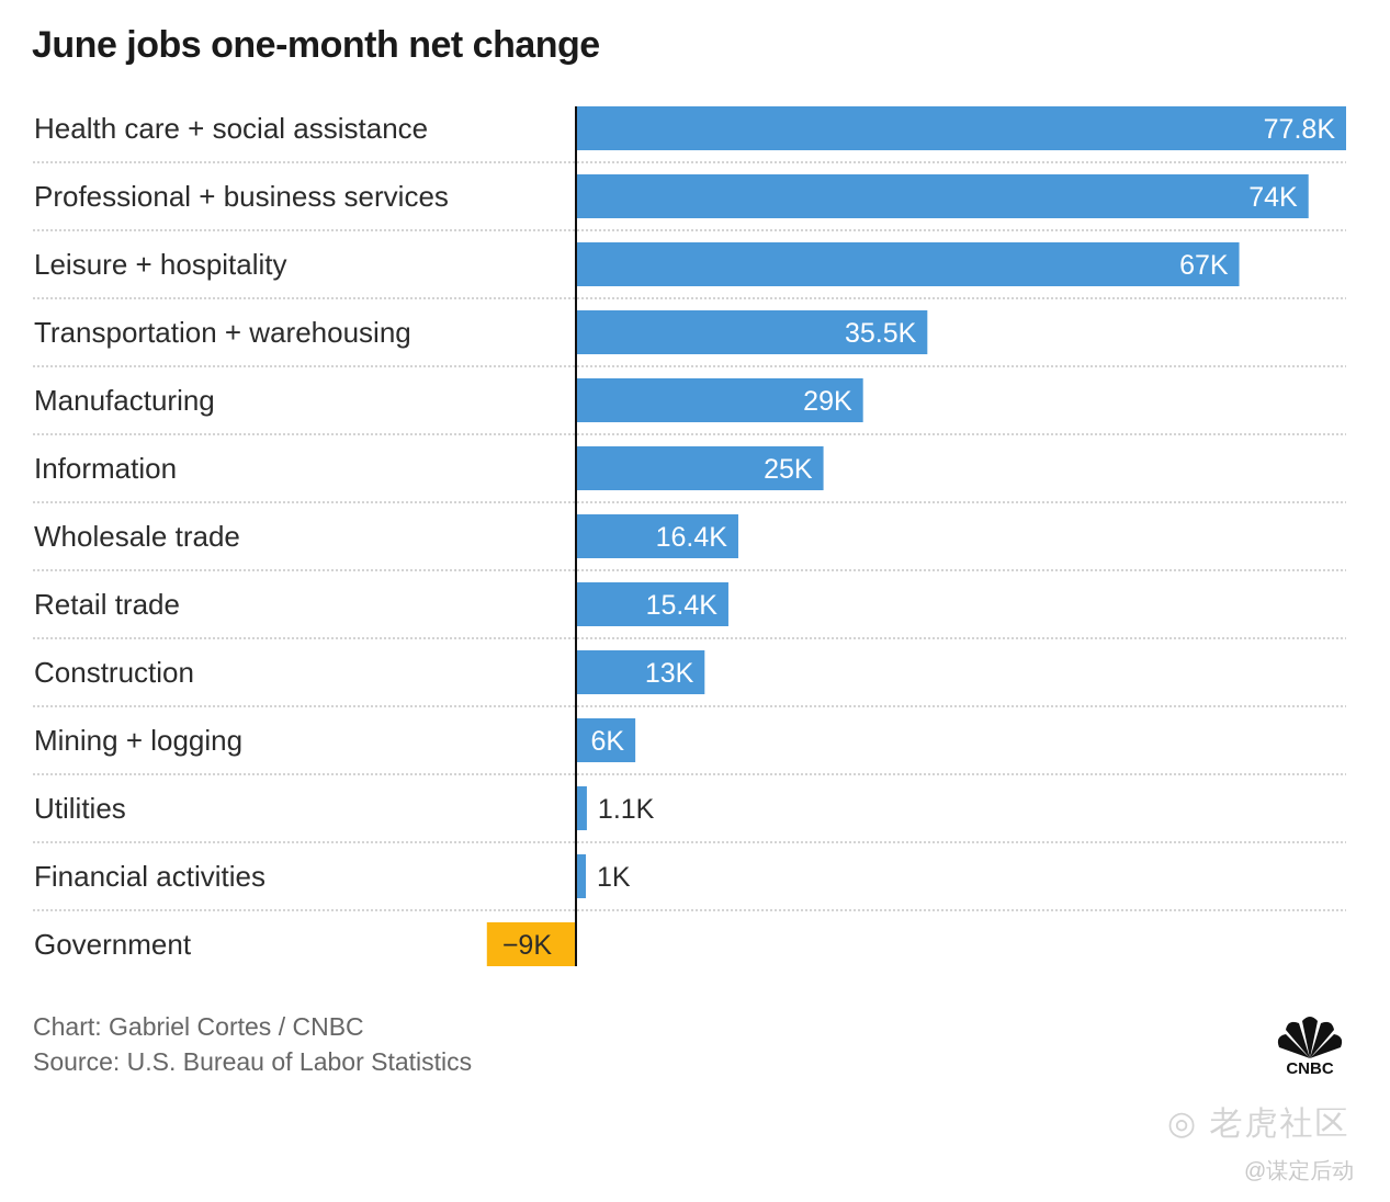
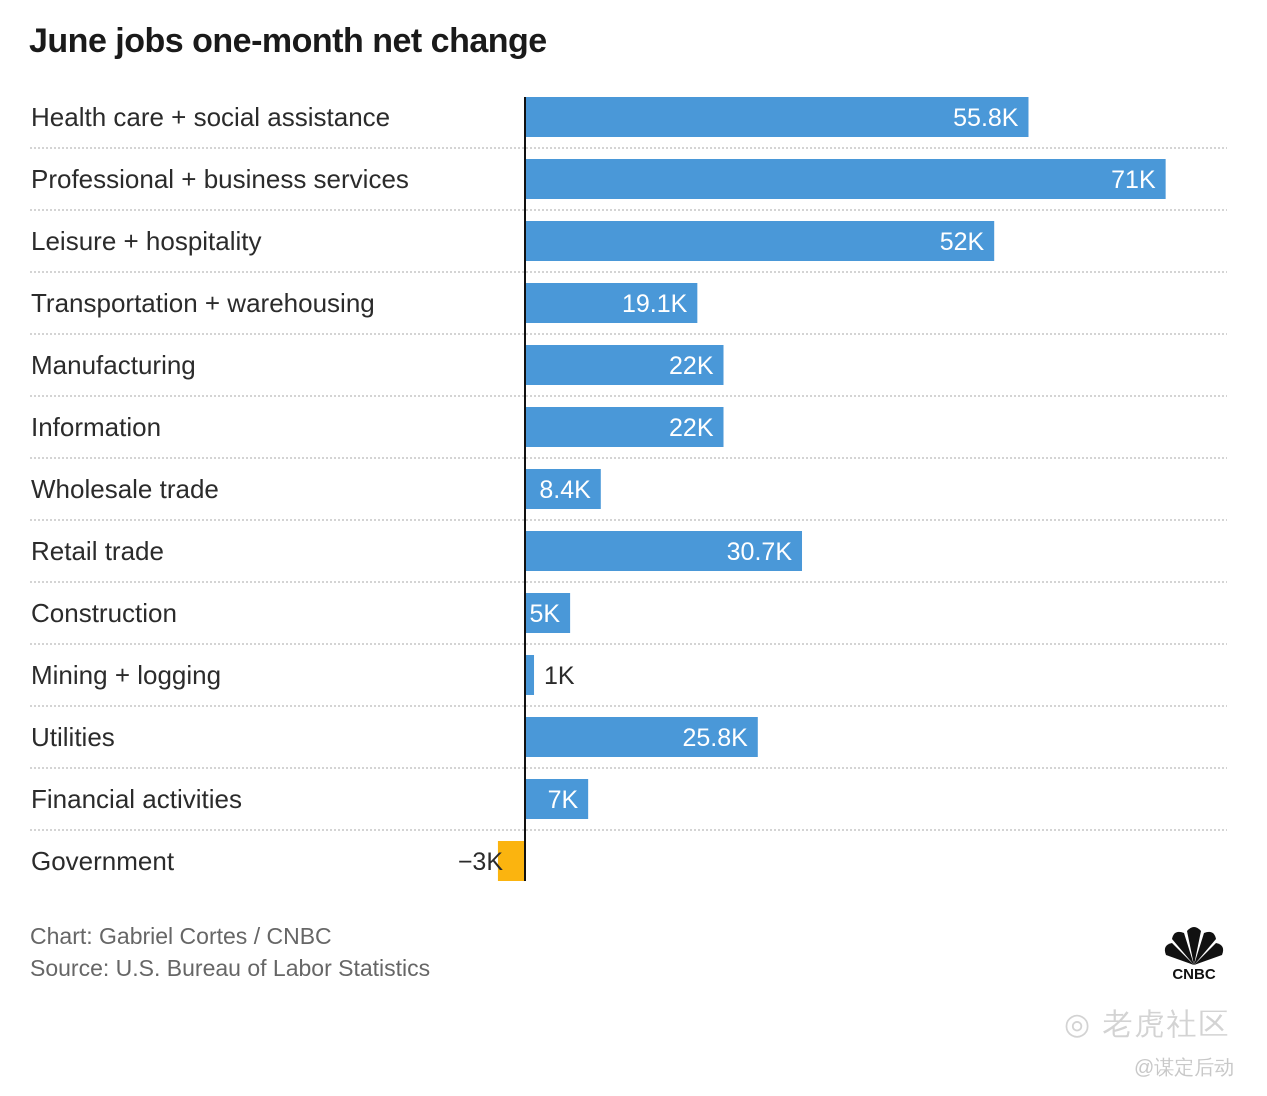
Health care + social assistance: 77.8K -> 55.8K
Professional + business services: 74K -> 71K
Leisure + hospitality: 67K -> 52K
Transportation + warehousing: 35.5K -> 19.1K
Manufacturing: 29K -> 22K
Information: 25K -> 22K
Wholesale trade: 16.4K -> 8.4K
Retail trade: 15.4K -> 30.7K
Construction: 13K -> 5K
Mining + logging: 6K -> 1K
Utilities: 1.1K -> 25.8K
Financial activities: 1K -> 7K
Government: −9K -> −3K
